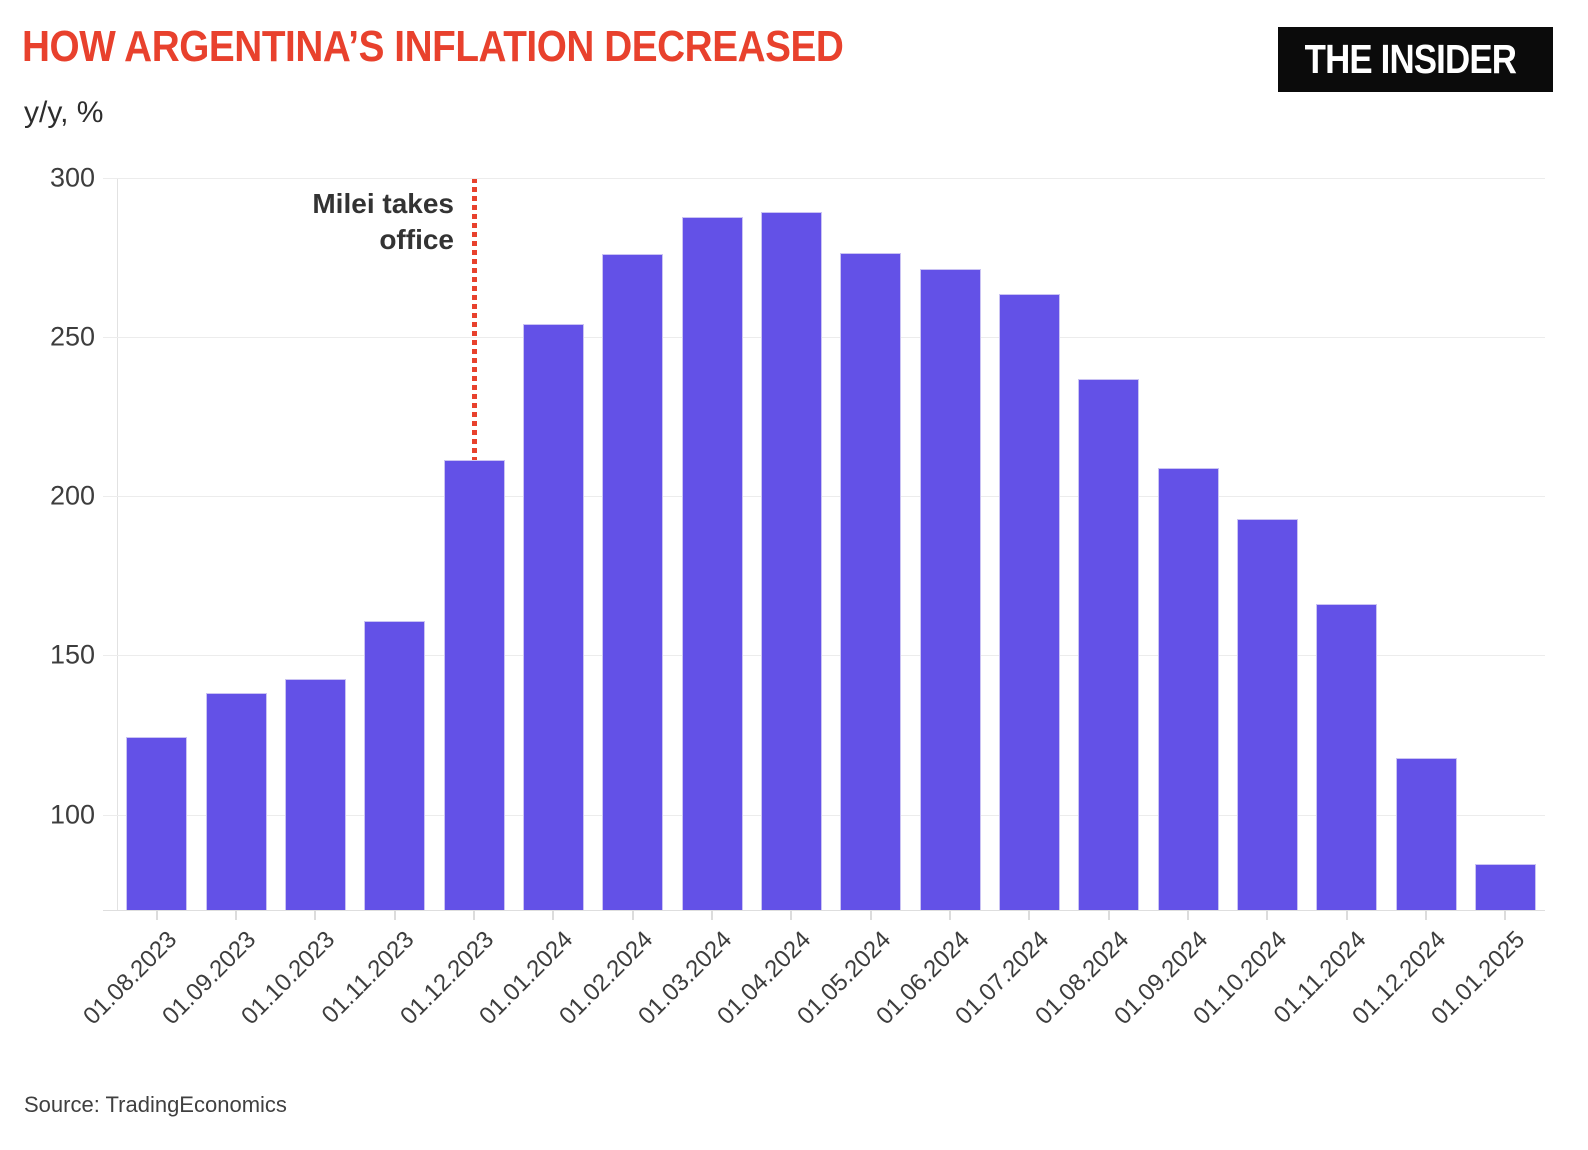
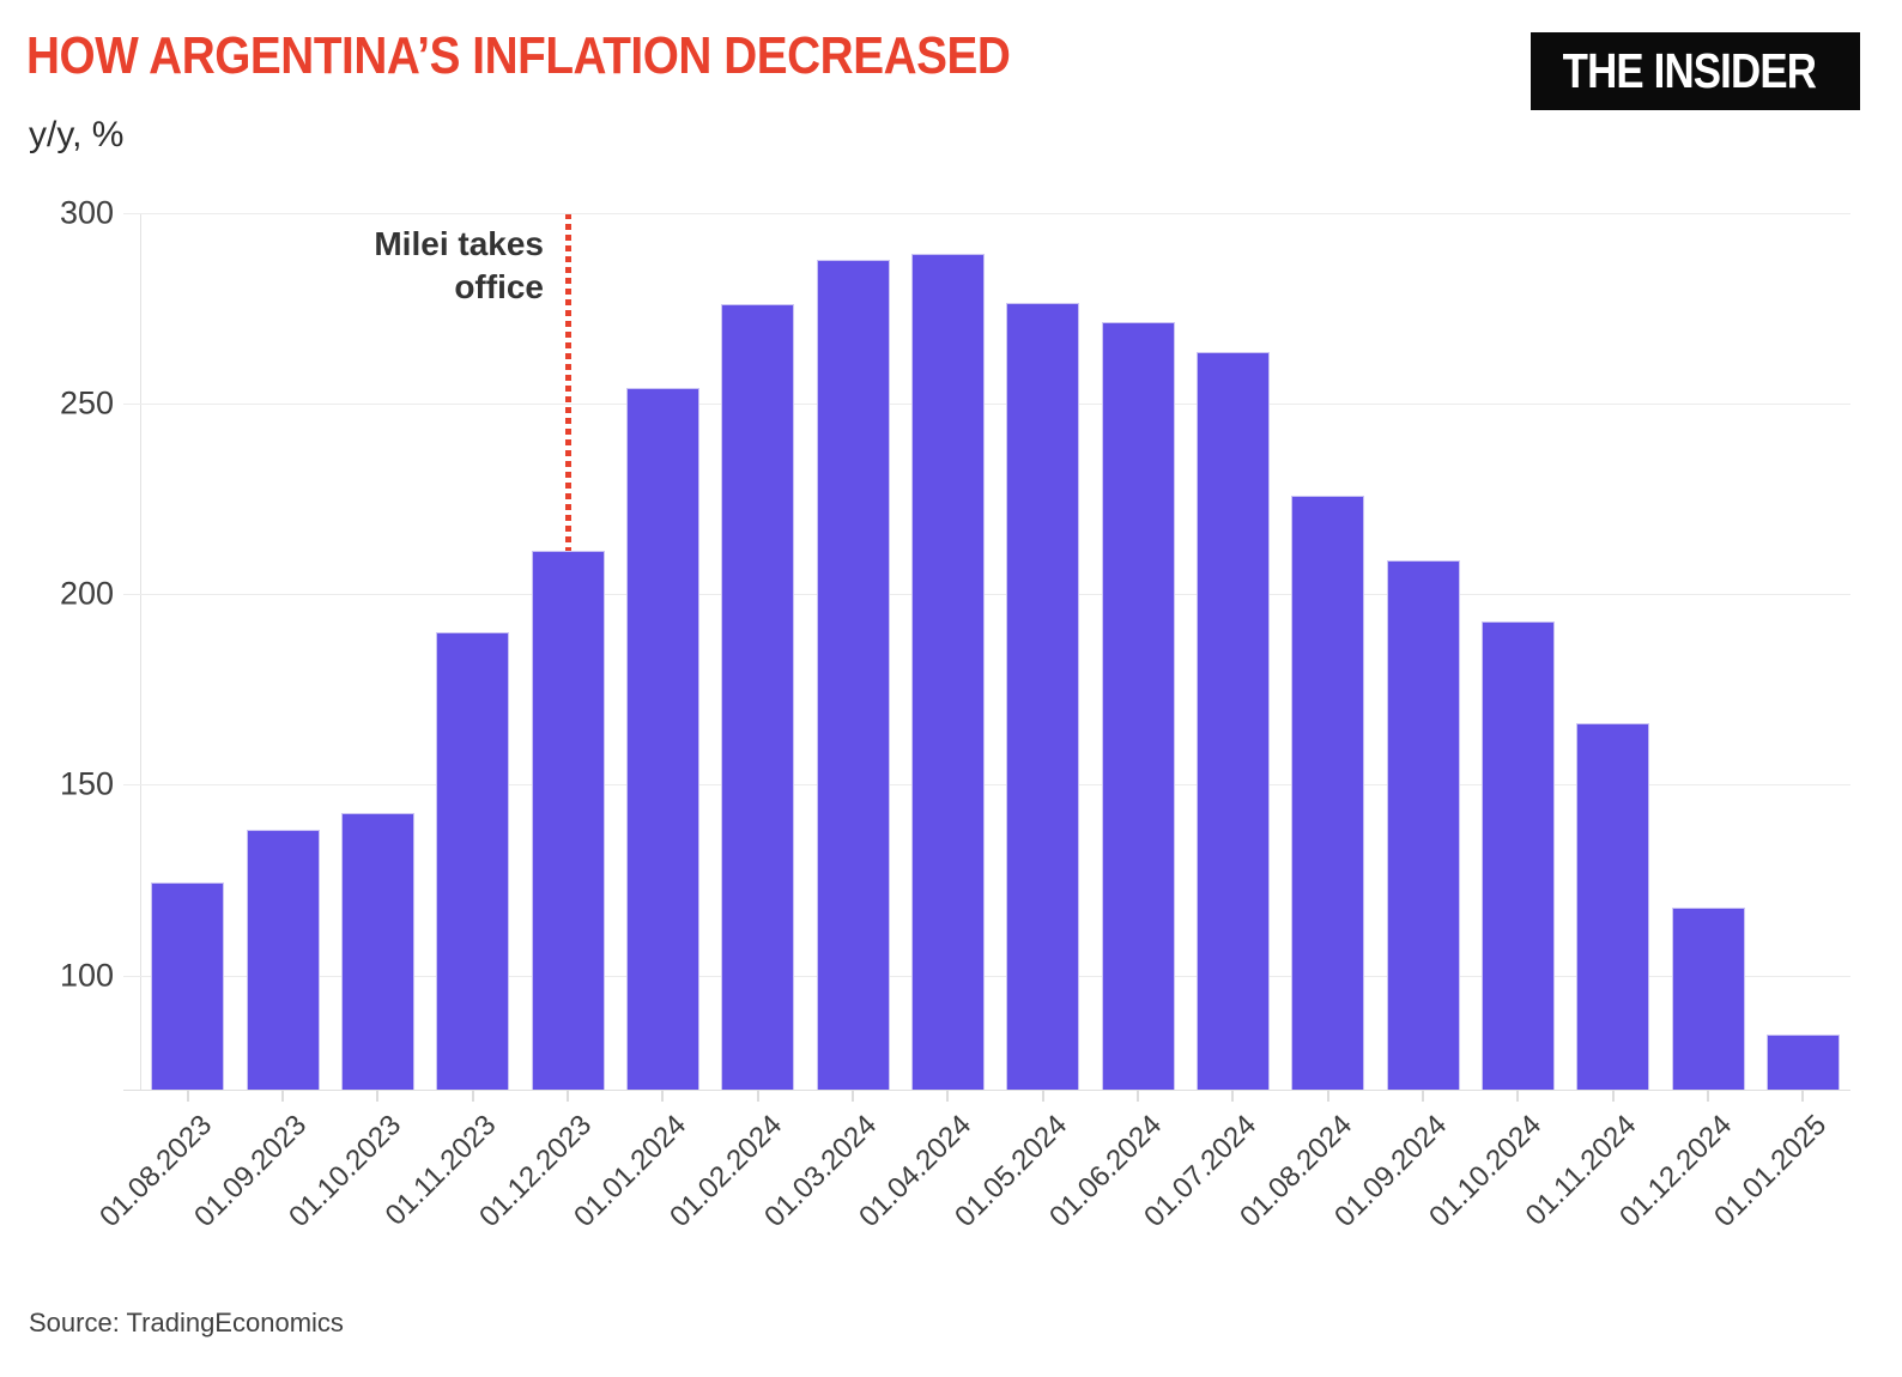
01.11.2023: 161 -> 190
01.08.2024: 237 -> 226
